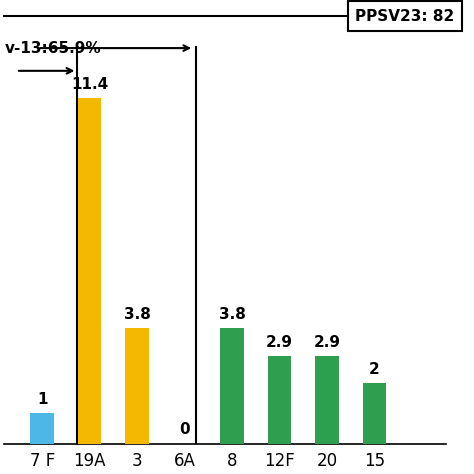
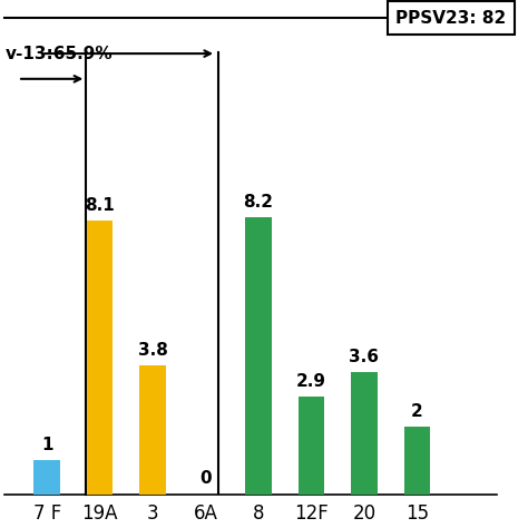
19A: 11.4 -> 8.1
8: 3.8 -> 8.2
20: 2.9 -> 3.6
